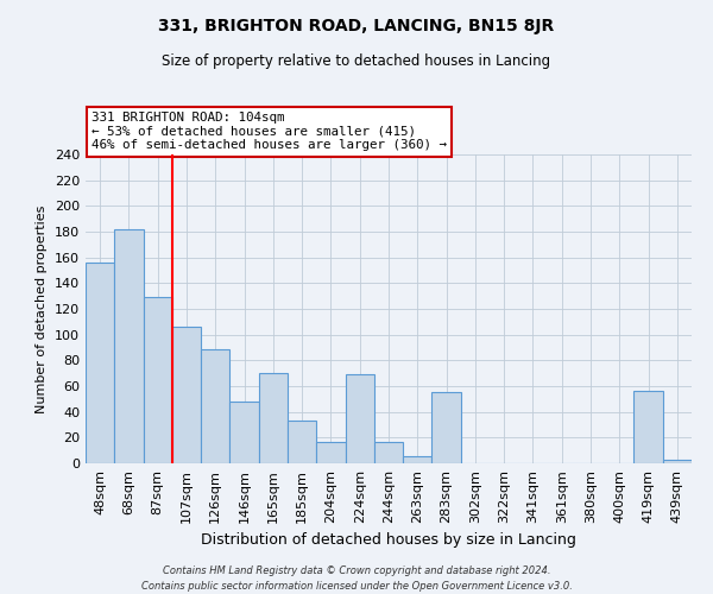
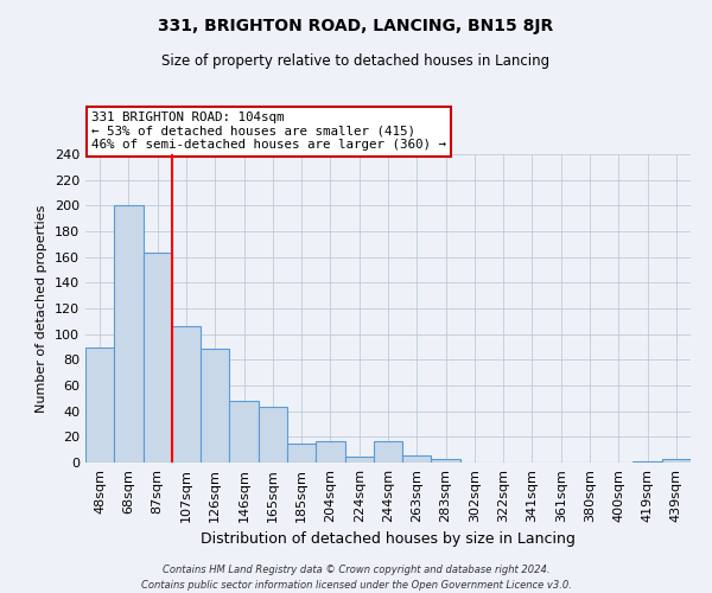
48sqm: 156 -> 90
68sqm: 182 -> 200
87sqm: 129 -> 163
165sqm: 70 -> 43
185sqm: 33 -> 15
224sqm: 69 -> 5
283sqm: 55 -> 3
419sqm: 56 -> 1
